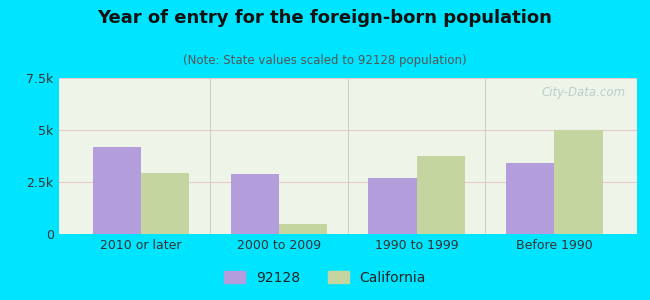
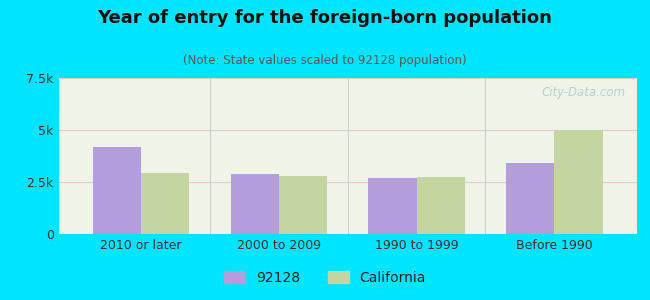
California/2000 to 2009: 0.50k -> 2.80k
California/1990 to 1999: 3.75k -> 2.75k
